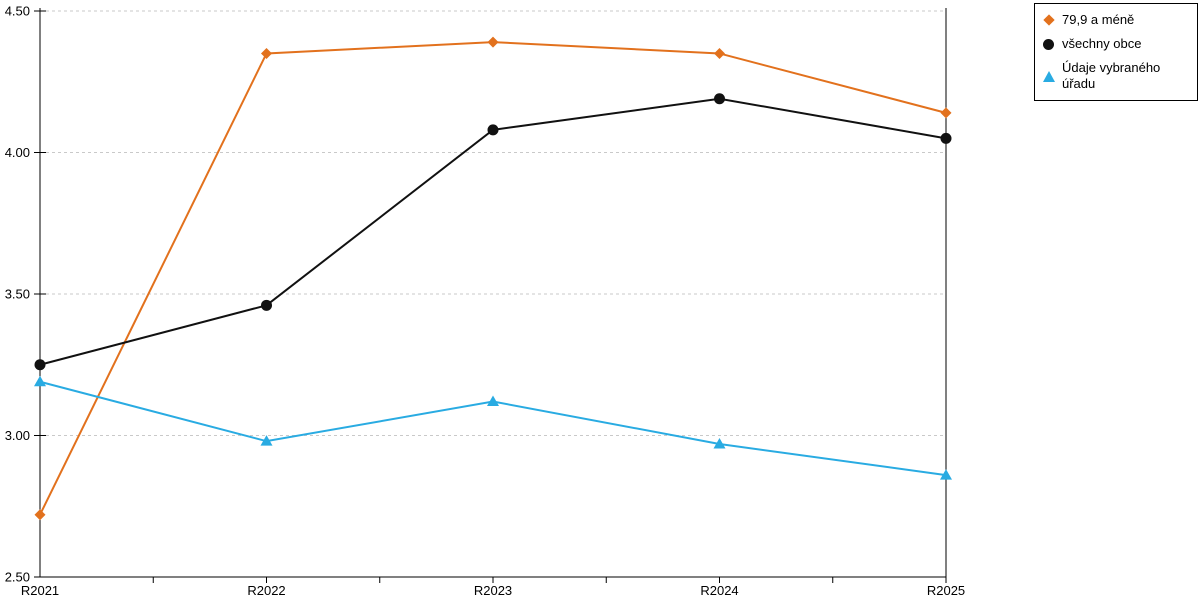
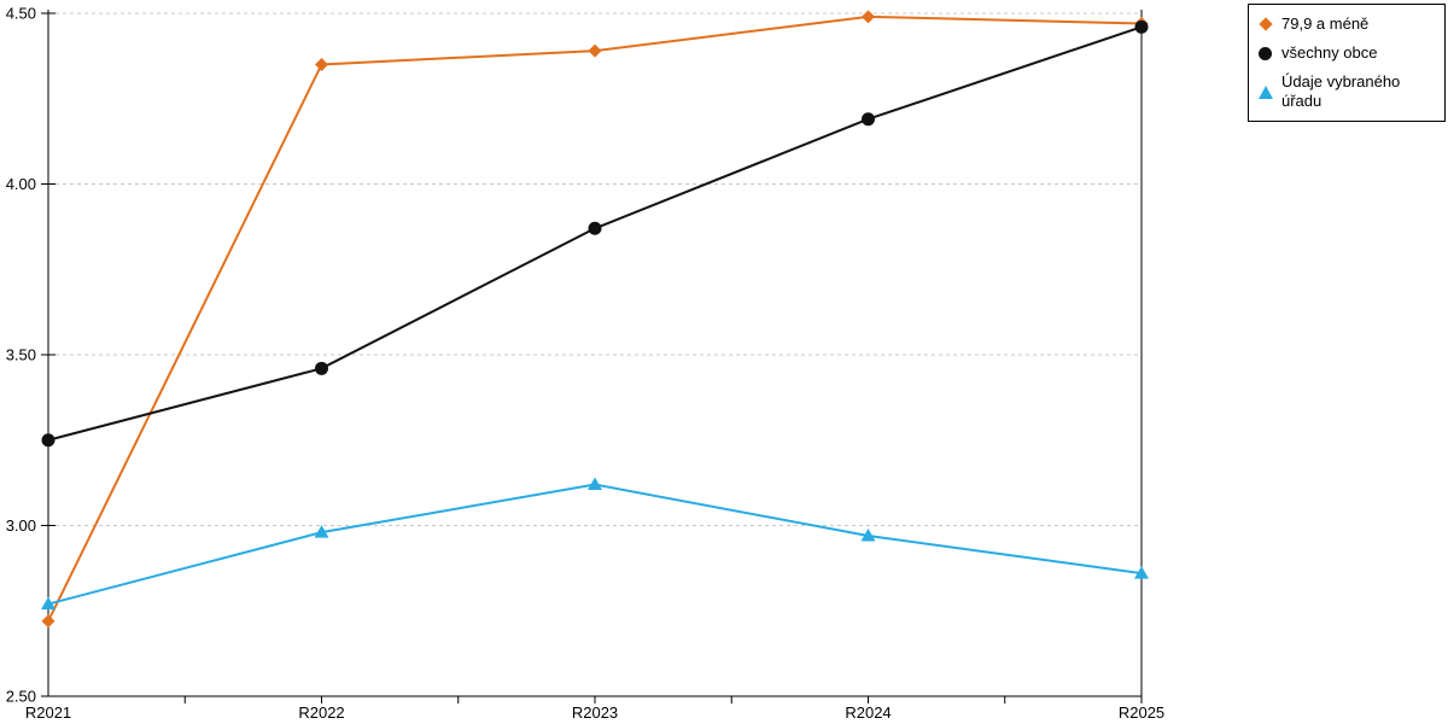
Údaje vybraného úřadu/R2021: 3.19 -> 2.77
všechny obce/R2023: 4.08 -> 3.87
79,9 a méně/R2024: 4.35 -> 4.49
79,9 a méně/R2025: 4.14 -> 4.47
všechny obce/R2025: 4.05 -> 4.46
